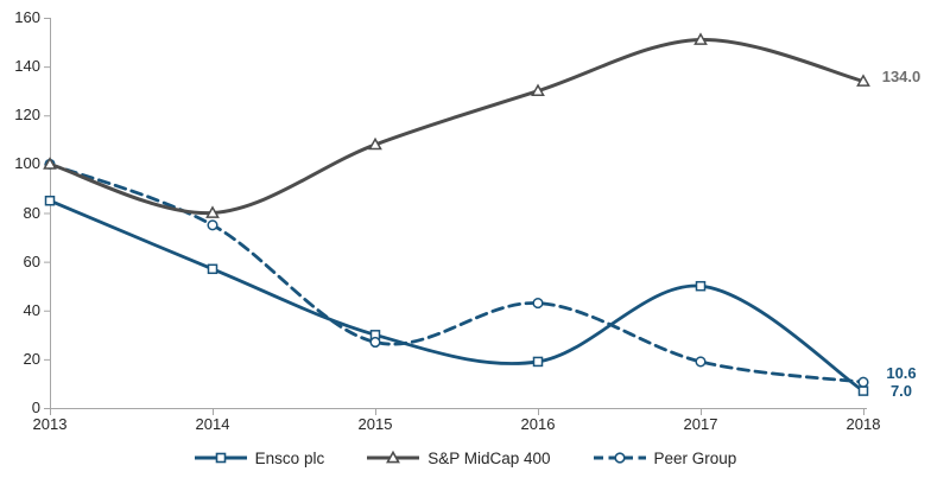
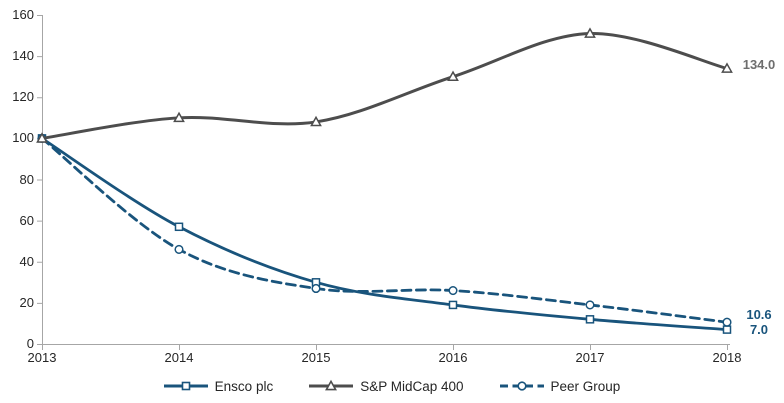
Ensco plc/2013: 85 -> 100
S&P MidCap 400/2014: 80 -> 110
Peer Group/2014: 75 -> 46
Peer Group/2016: 43 -> 26
Ensco plc/2017: 50 -> 12
